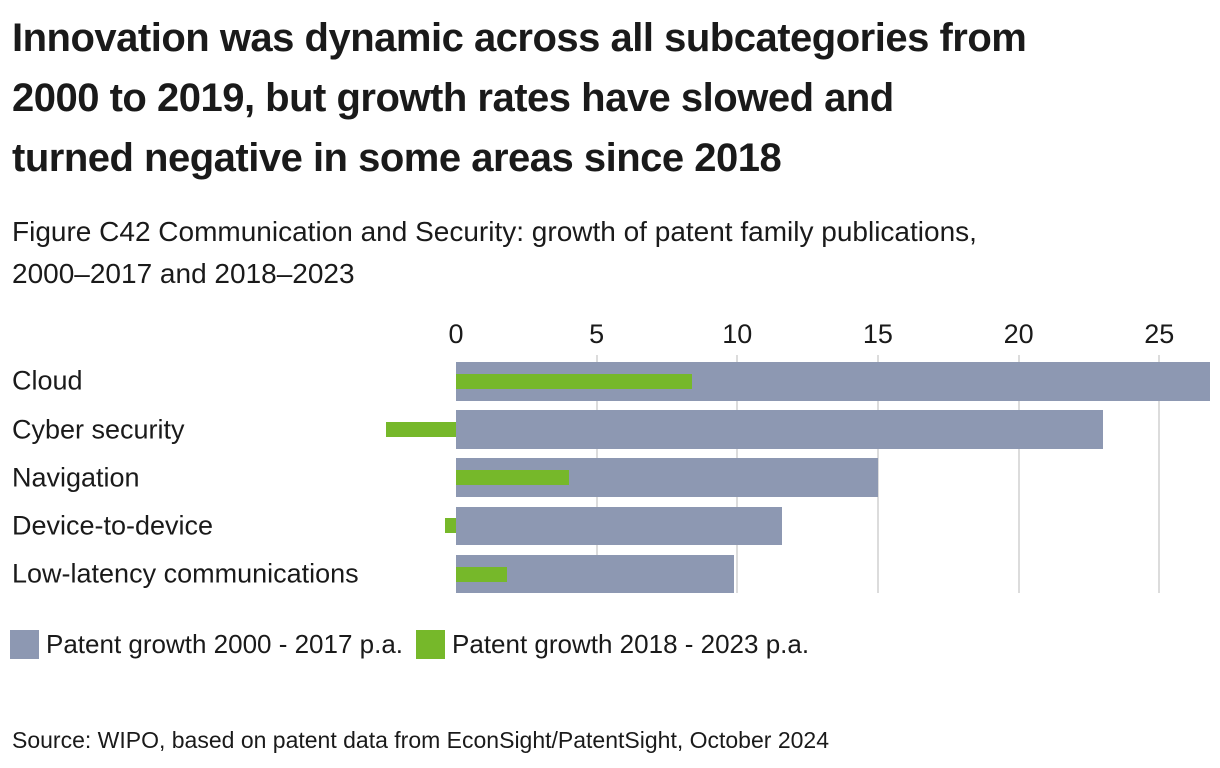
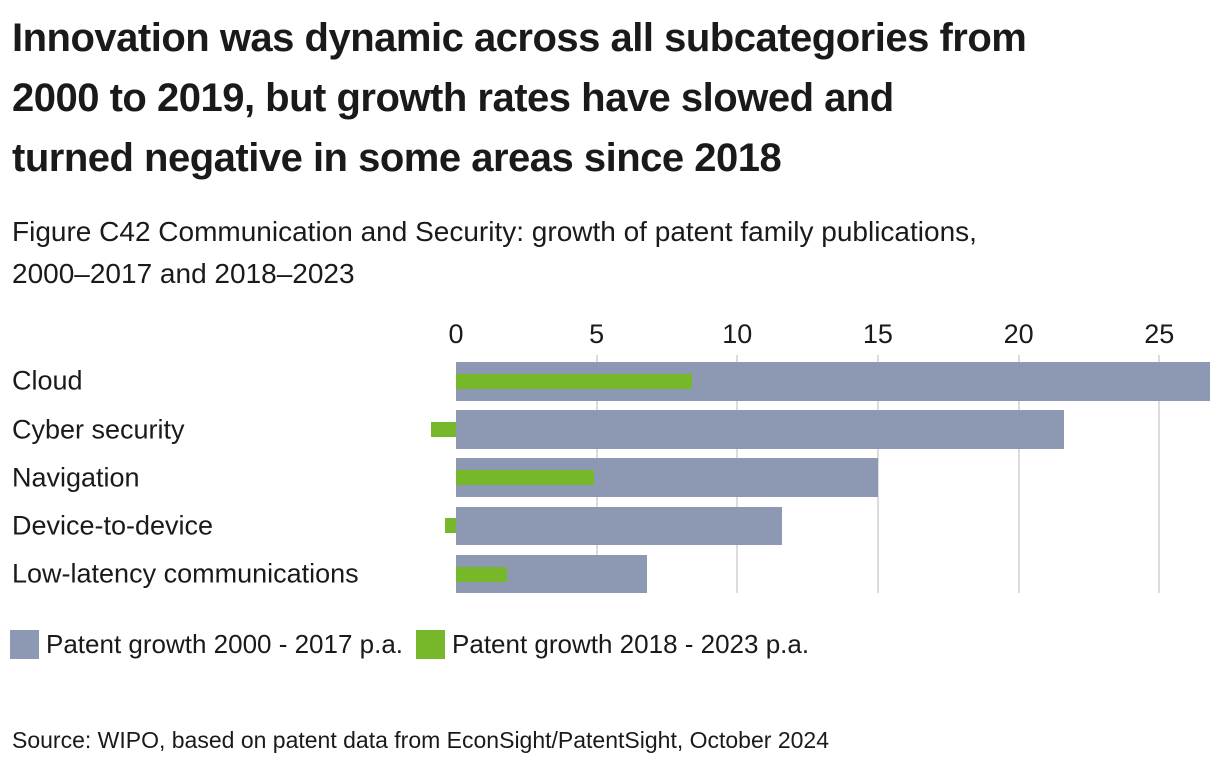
Patent growth 2000 - 2017 p.a./Cyber security: 23.0 -> 21.6
Patent growth 2018 - 2023 p.a./Cyber security: -2.5 -> -0.9
Patent growth 2018 - 2023 p.a./Navigation: 4.0 -> 4.9
Patent growth 2000 - 2017 p.a./Low-latency communications: 9.9 -> 6.8
